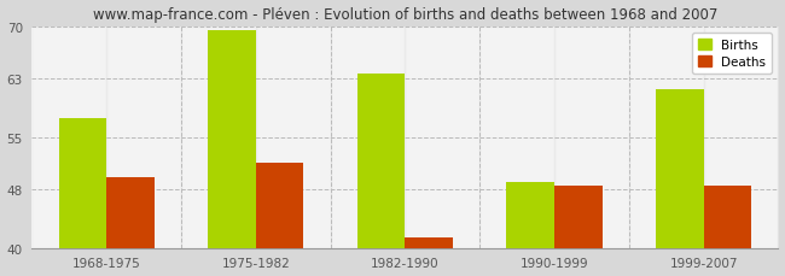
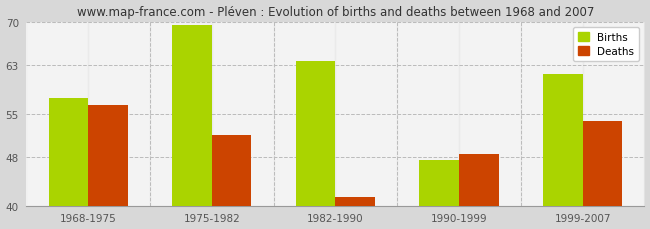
Deaths/1968-1975: 49.5 -> 56.4
Births/1990-1999: 49.0 -> 47.4
Deaths/1999-2007: 48.5 -> 53.8
